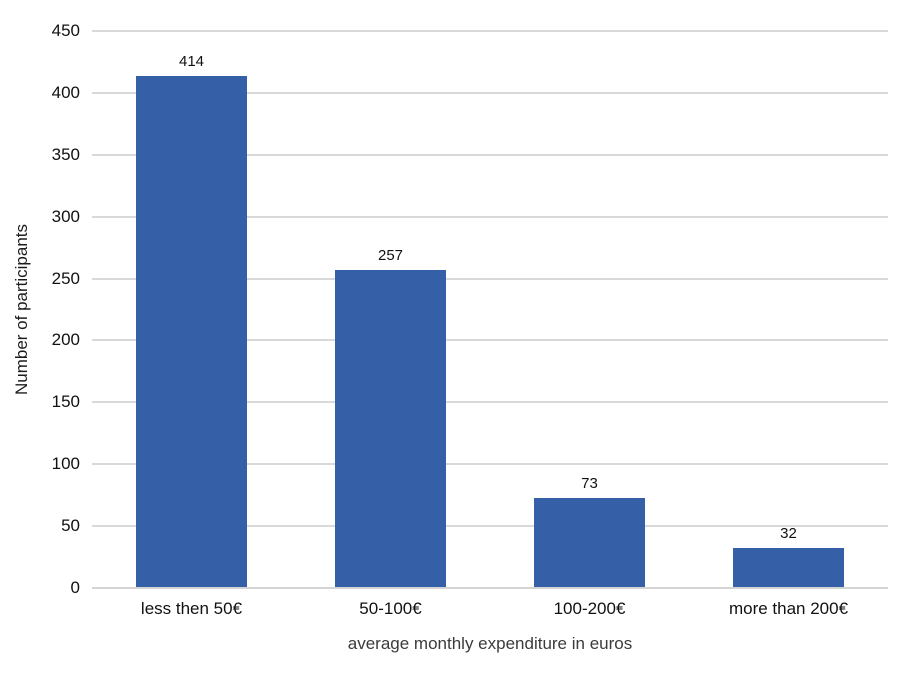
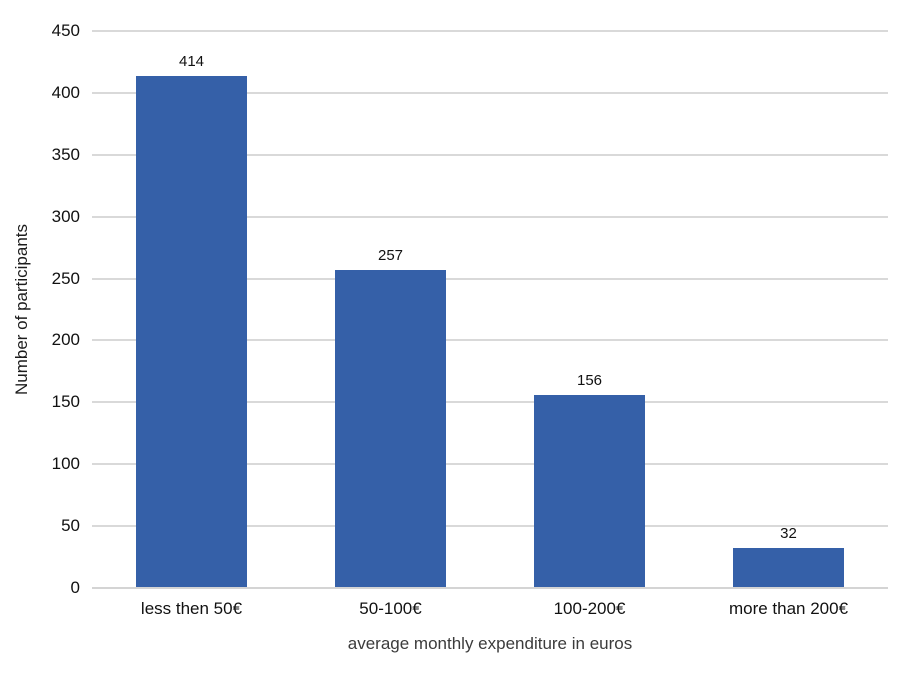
100-200€: 73 -> 156
